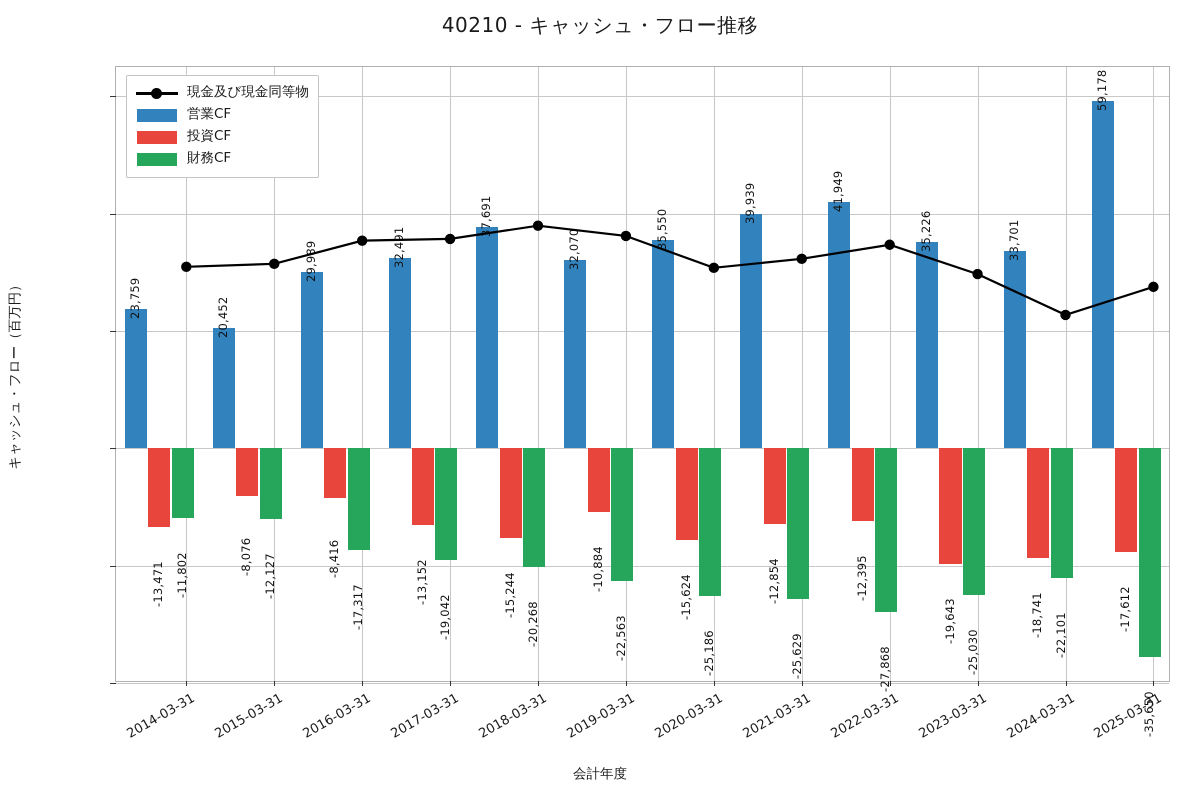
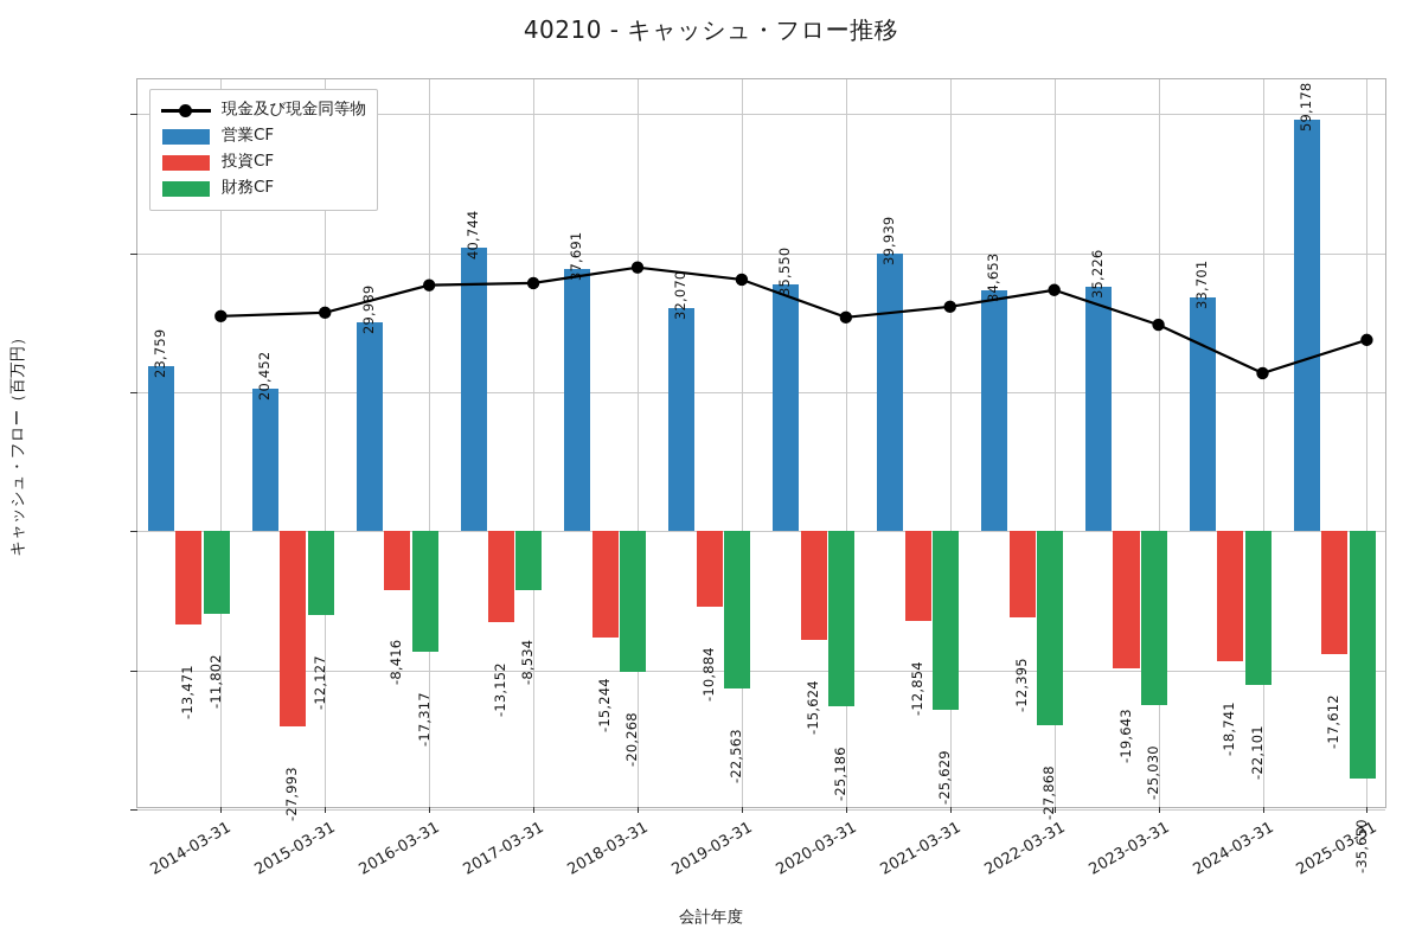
投資CF/2015-03-31: -8,076 -> -27,993
営業CF/2017-03-31: 32,491 -> 40,744
財務CF/2017-03-31: -19,042 -> -8,534
営業CF/2022-03-31: 41,949 -> 34,653
